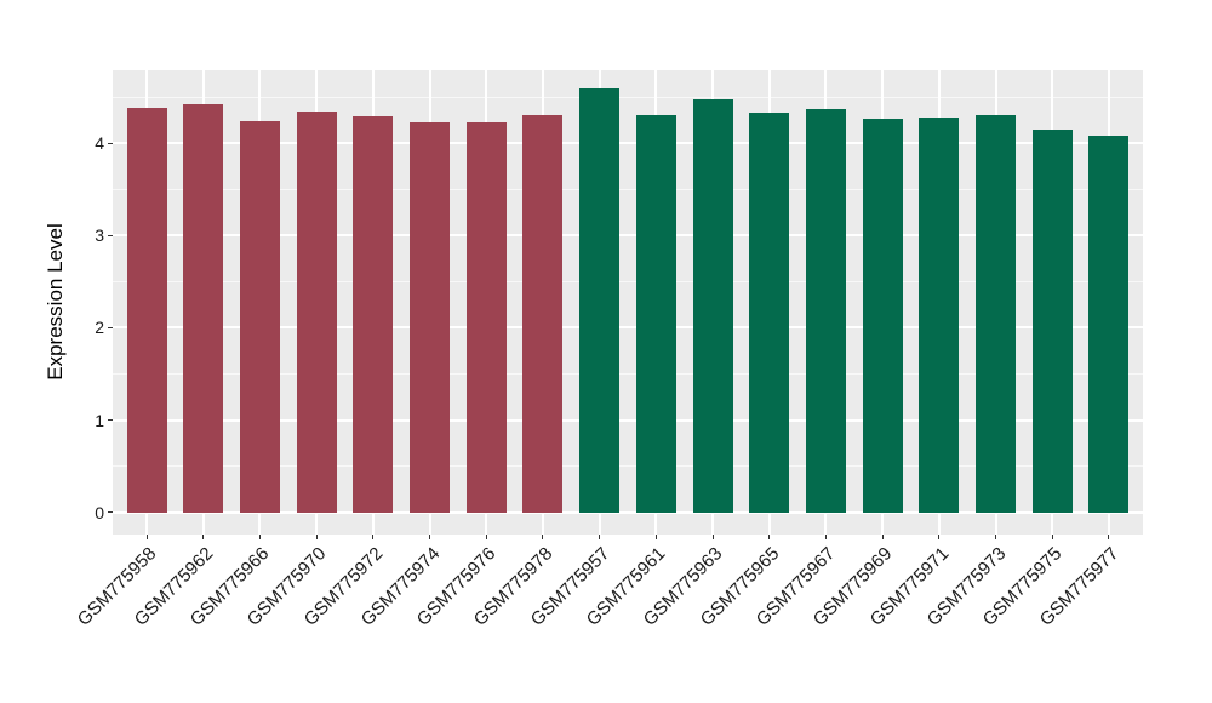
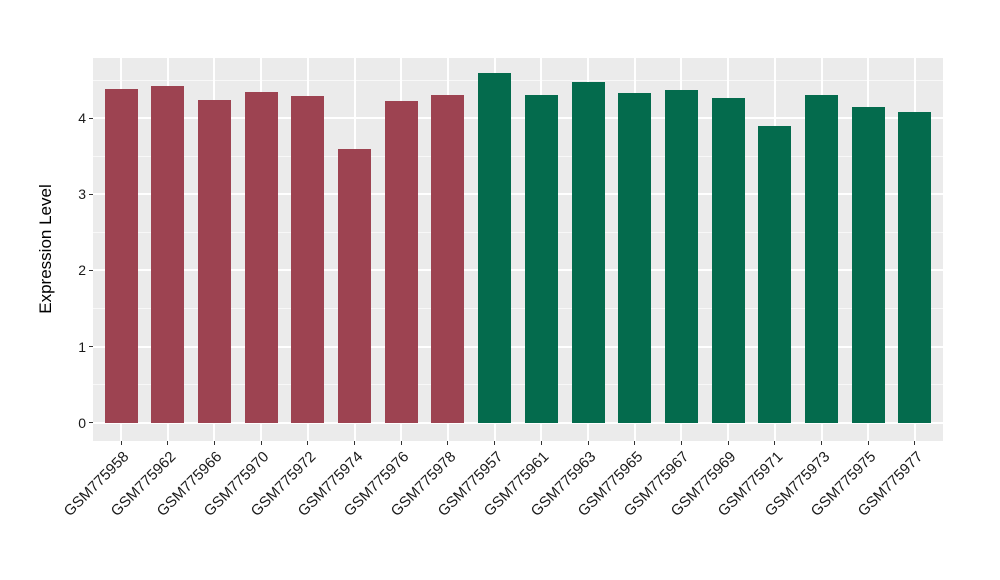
GSM775974: 4.2 -> 3.6
GSM775971: 4.3 -> 3.9
